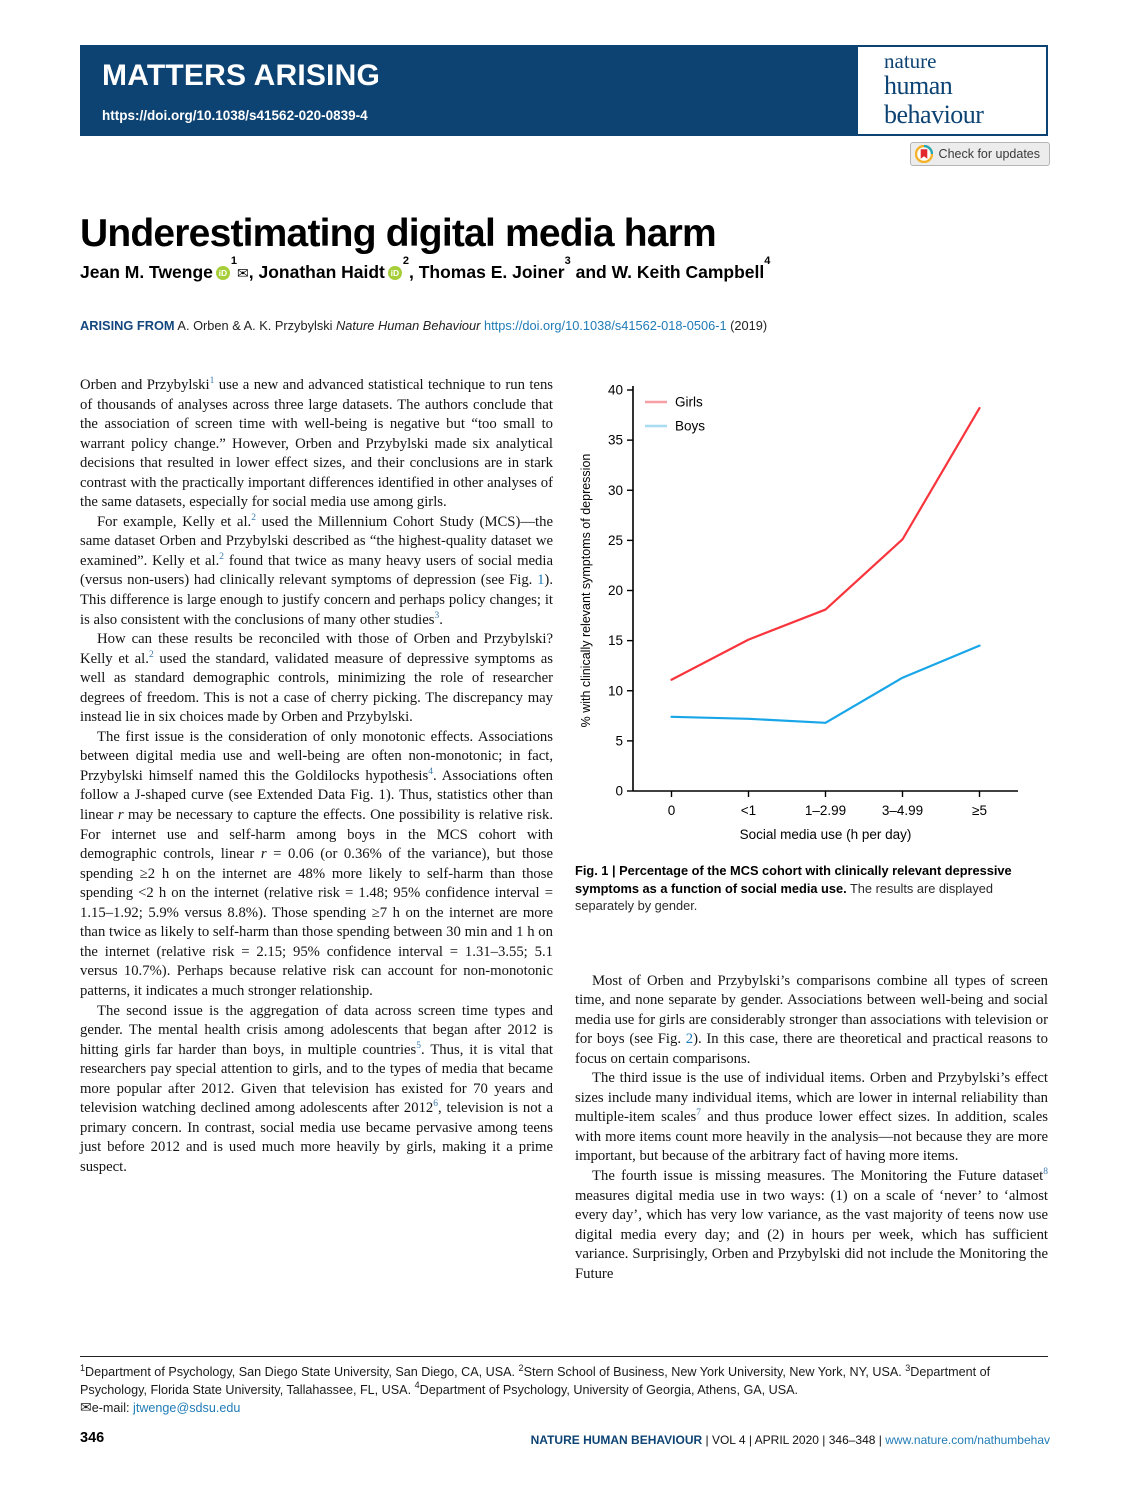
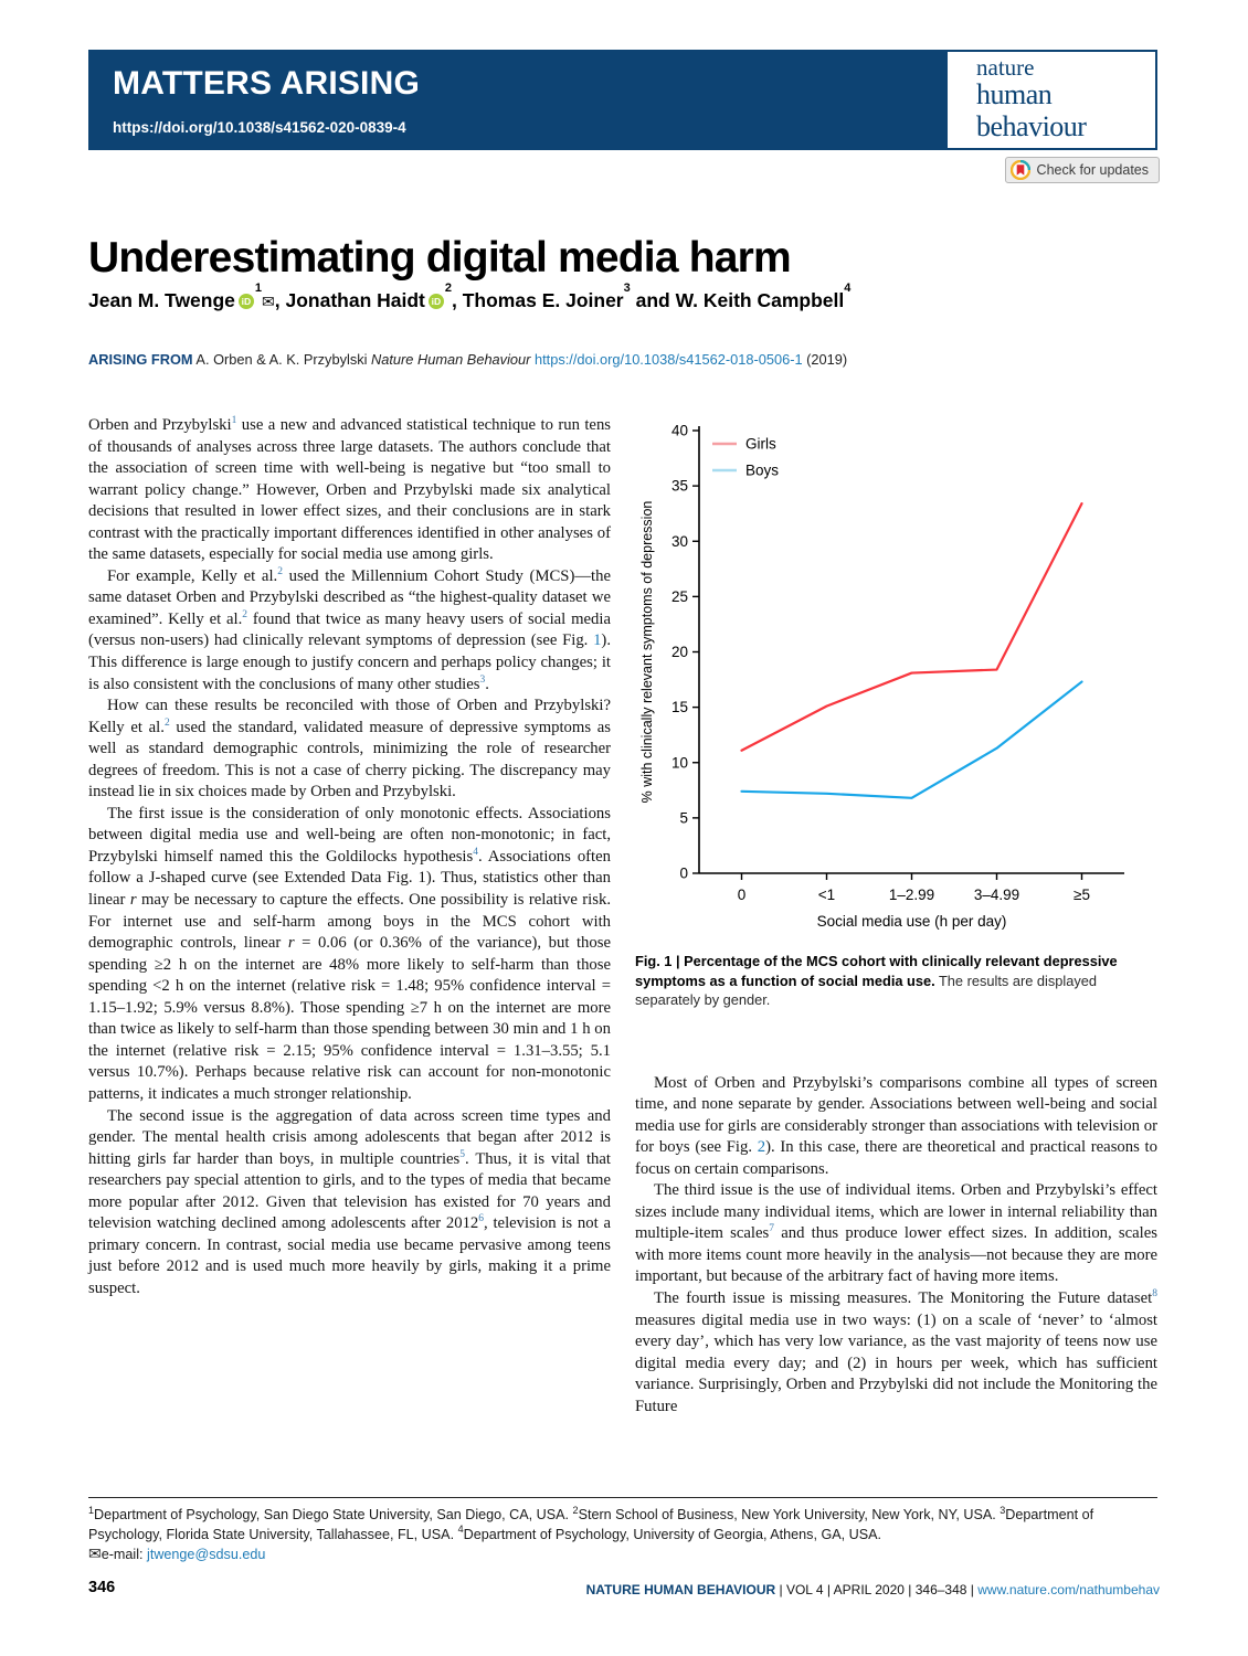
Girls/3–4.99: 25.1 -> 18.4
Girls/≥5: 38.2 -> 33.4
Boys/≥5: 14.5 -> 17.3
